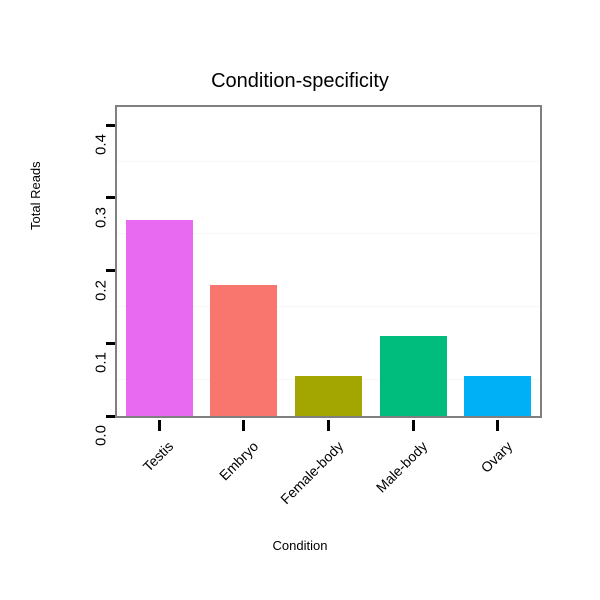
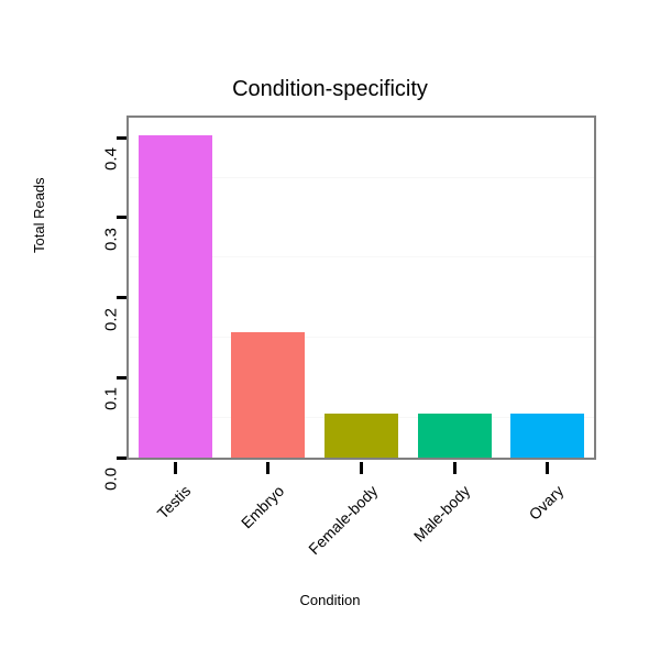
Testis: 0.27 -> 0.40
Embryo: 0.18 -> 0.16
Male-body: 0.11 -> 0.06
